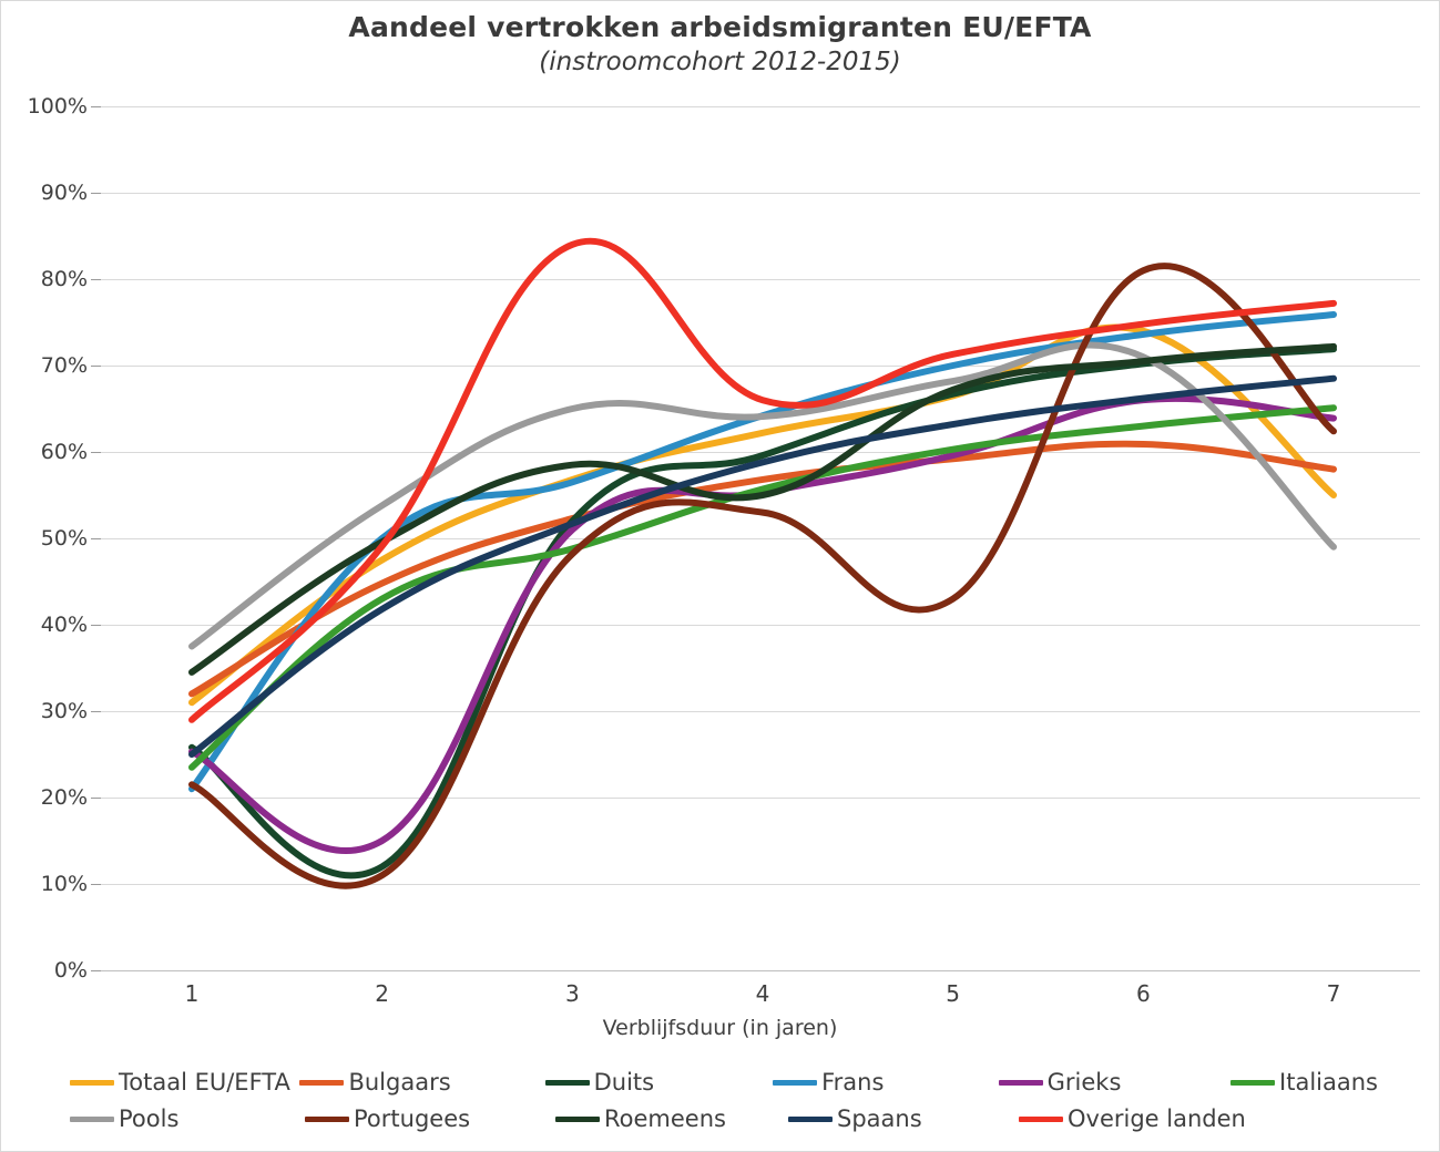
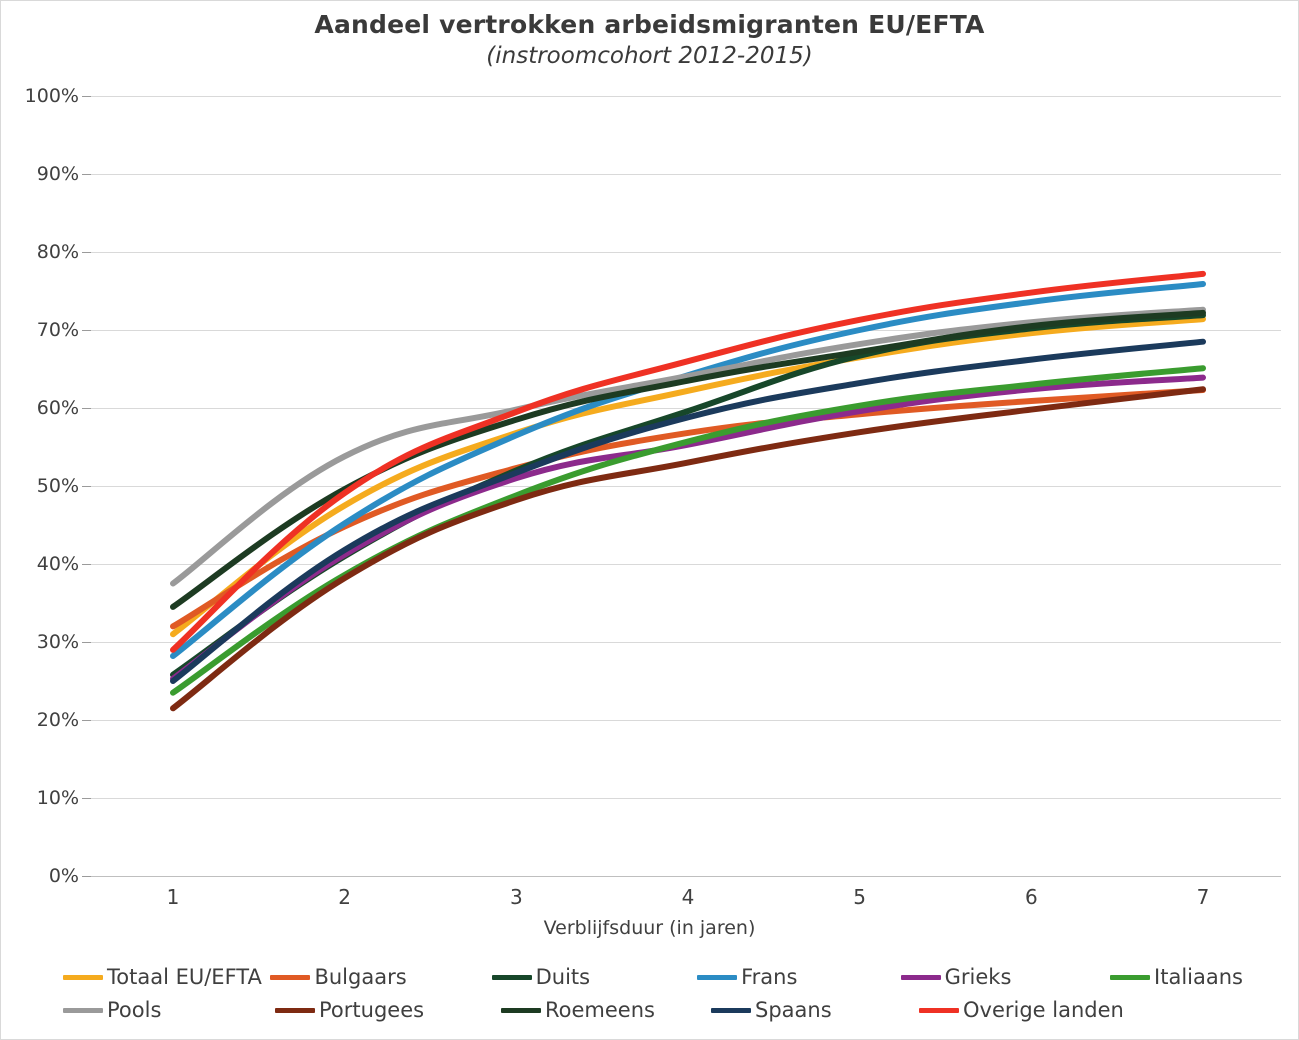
Frans/1: 21% -> 28%
Duits/2: 12% -> 41%
Frans/2: 50% -> 45%
Grieks/2: 15% -> 41%
Italiaans/2: 43% -> 39%
Portugees/2: 11% -> 38%
Pools/3: 65% -> 60%
Overige landen/3: 84% -> 60%
Roemeens/4: 55% -> 64%
Portugees/5: 43% -> 57%
Totaal EU/EFTA/6: 74% -> 70%
Grieks/6: 66% -> 62%
Portugees/6: 81% -> 60%
Totaal EU/EFTA/7: 55% -> 71%
Bulgaars/7: 58% -> 62%
Pools/7: 49% -> 73%
